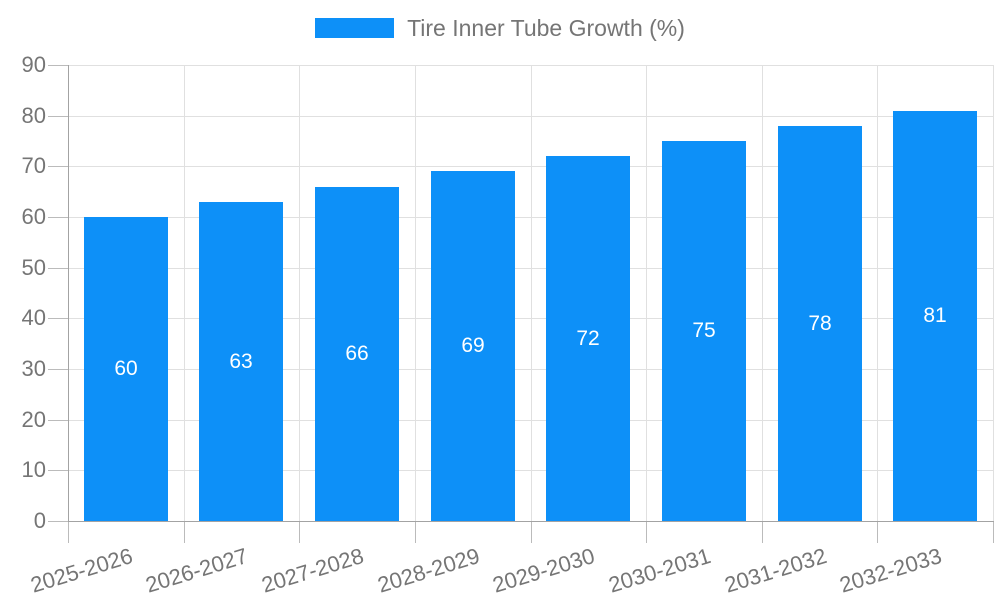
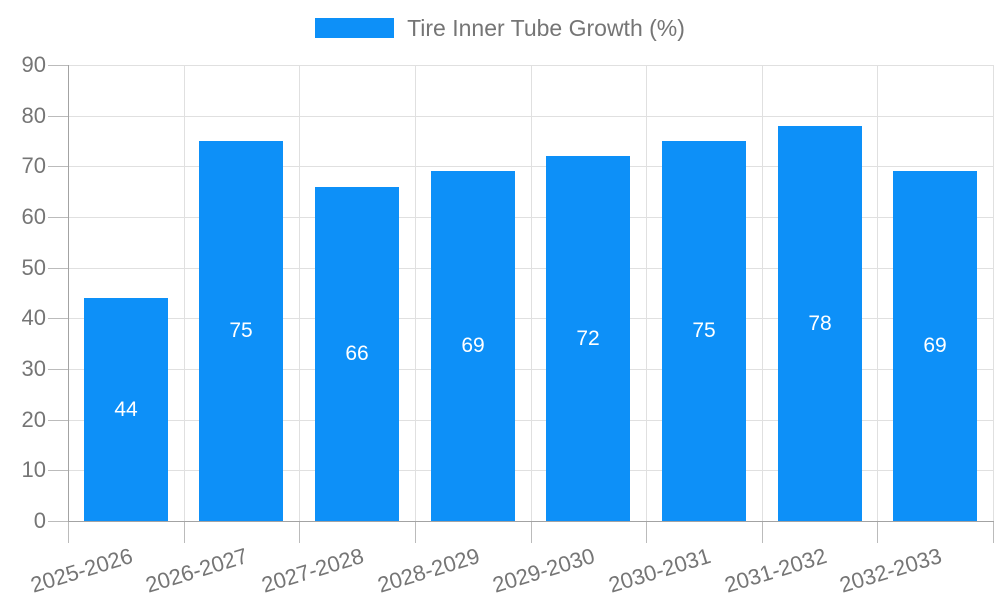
2025-2026: 60 -> 44
2026-2027: 63 -> 75
2032-2033: 81 -> 69
